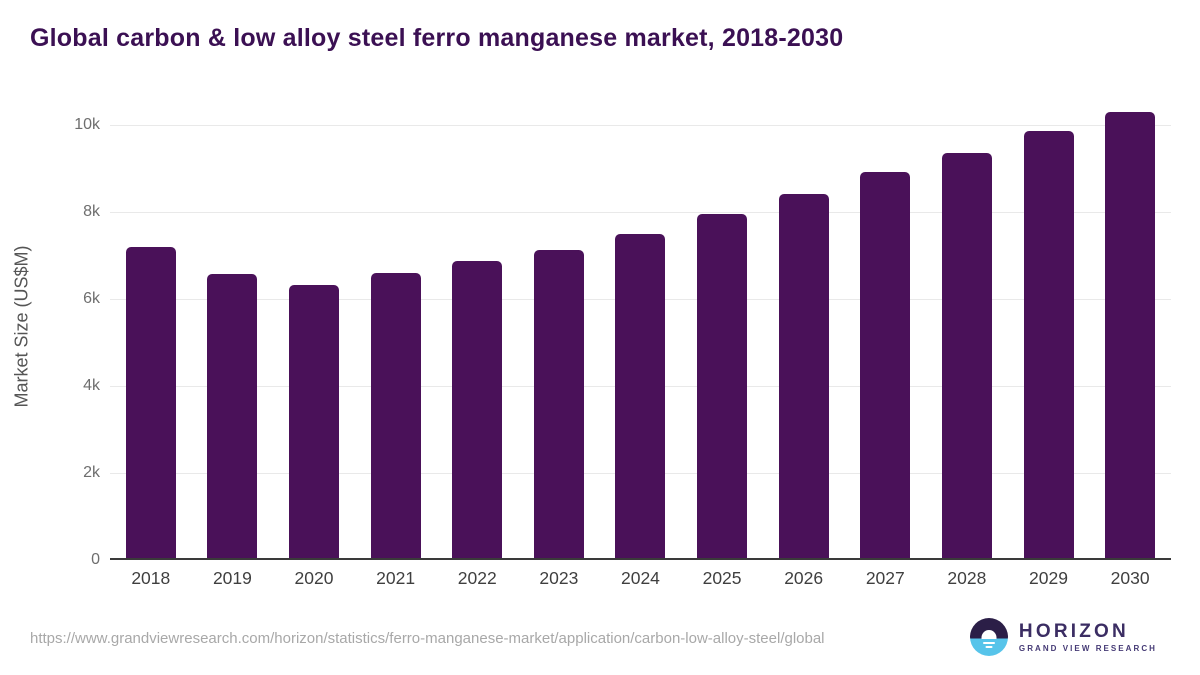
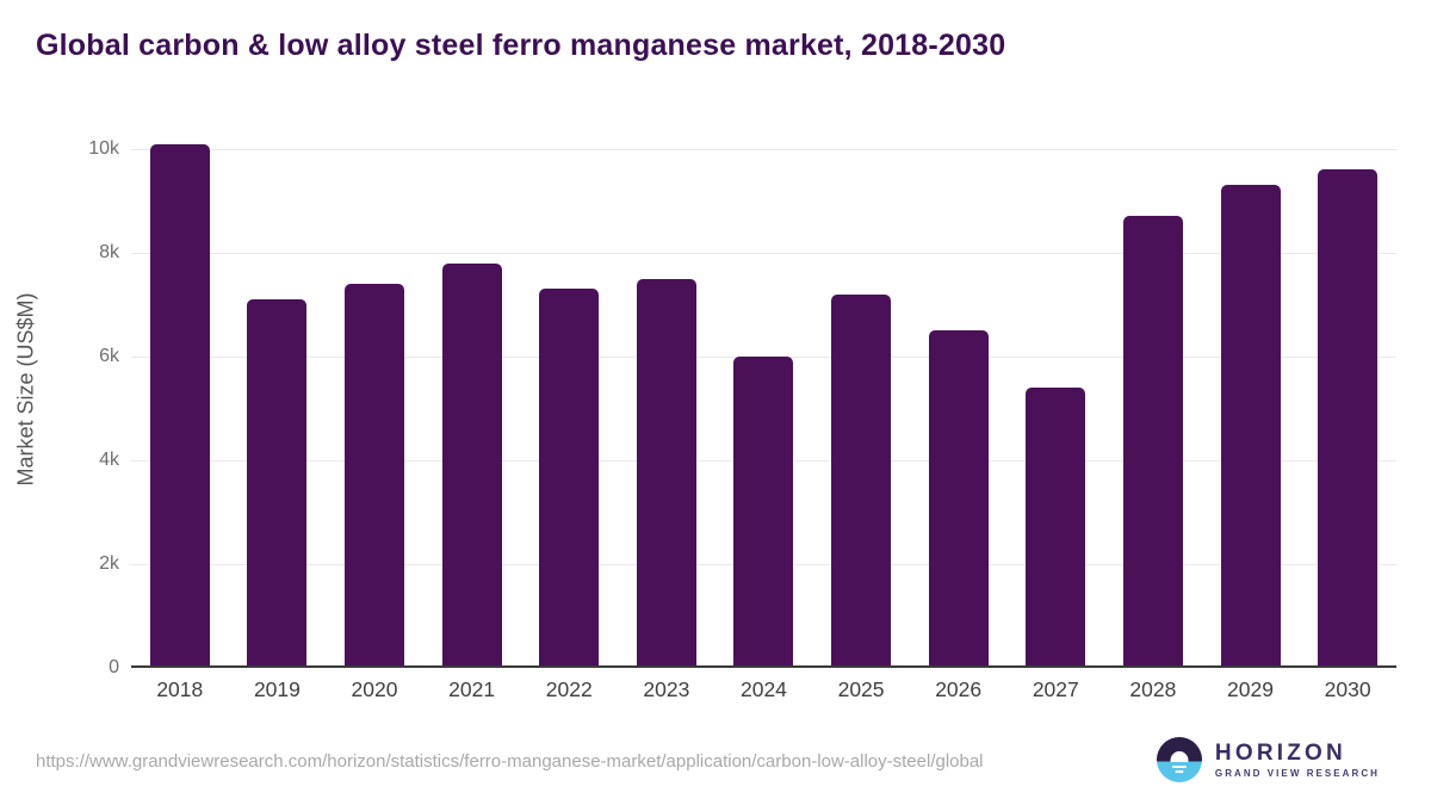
2018: 7.2k -> 10.1k
2019: 6.6k -> 7.1k
2020: 6.3k -> 7.4k
2021: 6.6k -> 7.8k
2022: 6.9k -> 7.3k
2023: 7.1k -> 7.5k
2024: 7.5k -> 6.0k
2025: 8.0k -> 7.2k
2026: 8.4k -> 6.5k
2027: 8.9k -> 5.4k
2028: 9.4k -> 8.7k
2029: 9.8k -> 9.3k
2030: 10.3k -> 9.6k
